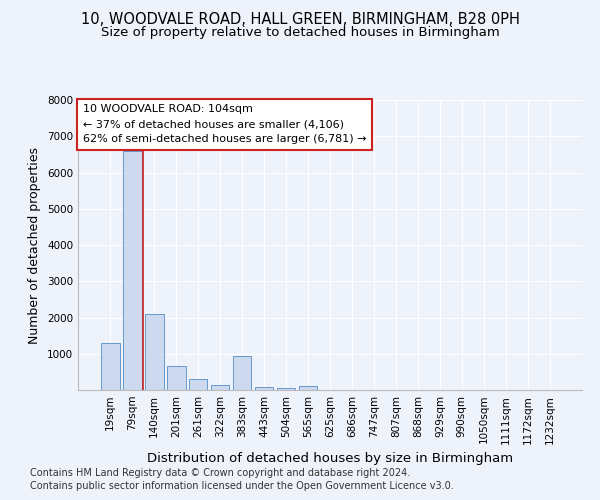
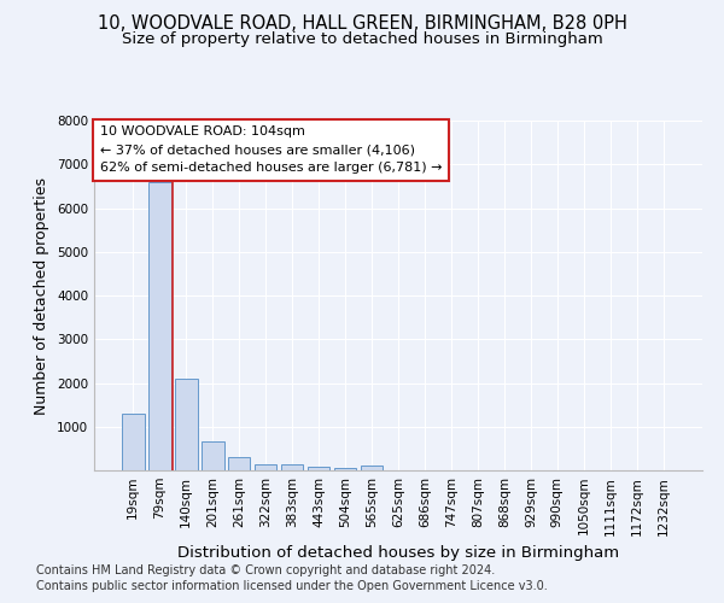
383sqm: 950 -> 130
